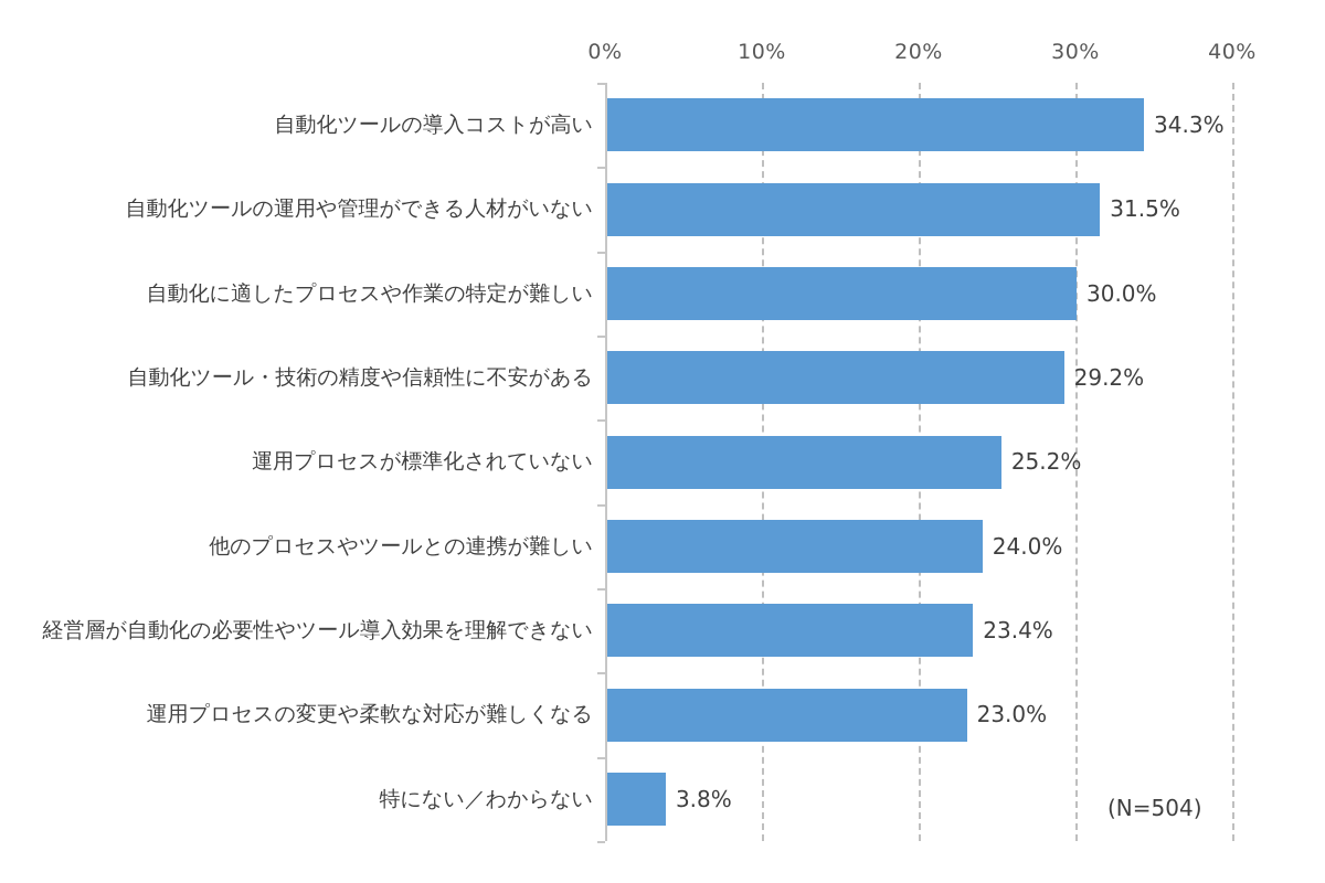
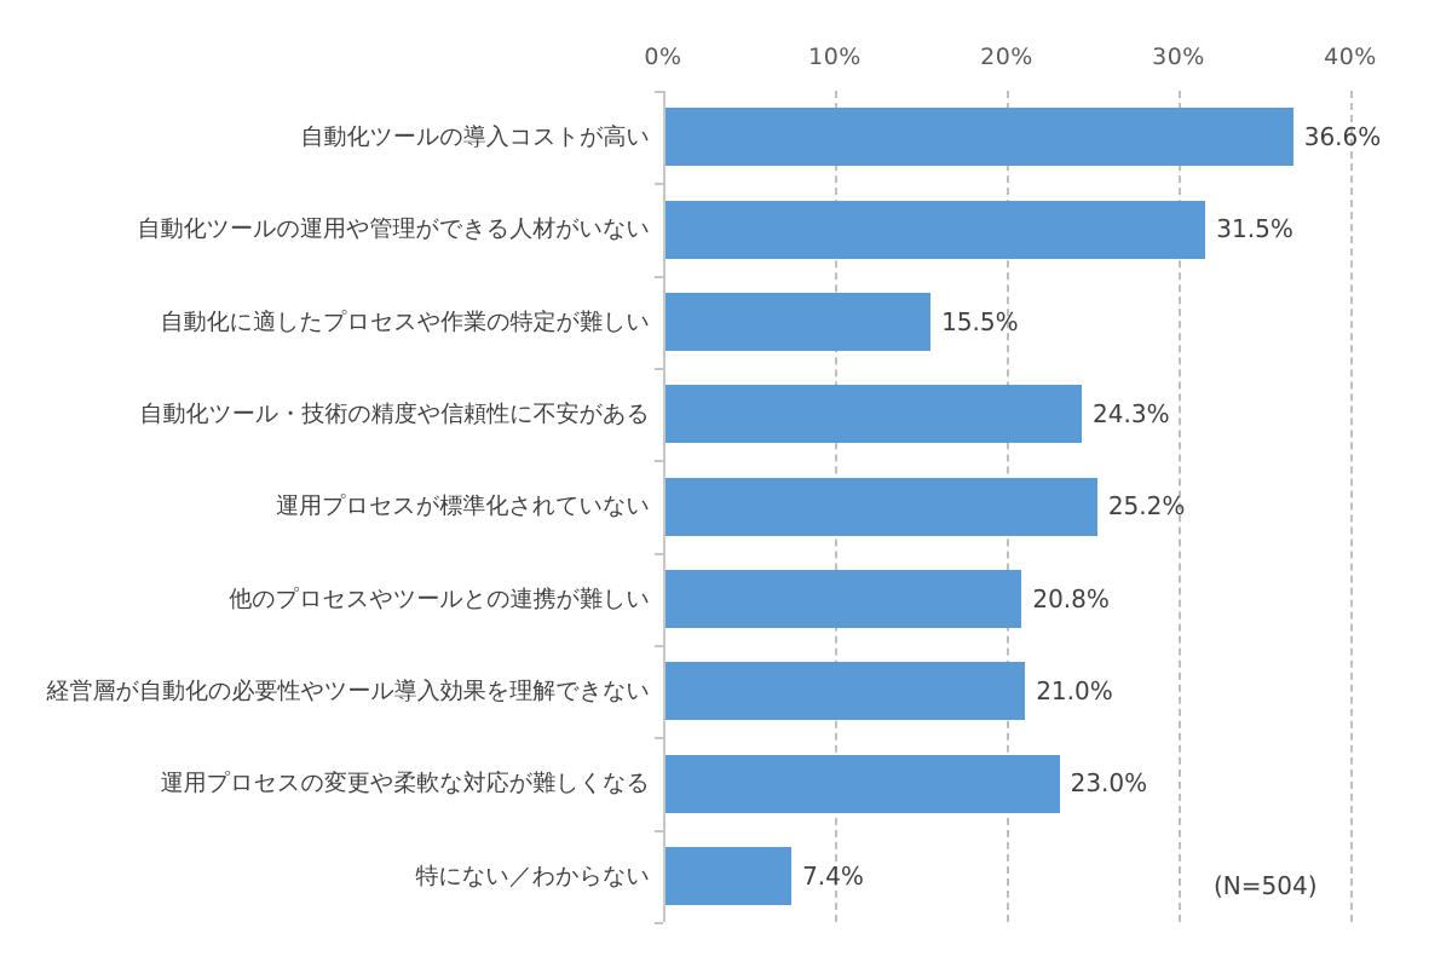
自動化ツールの導入コストが高い: 34.3% -> 36.6%
自動化に適したプロセスや作業の特定が難しい: 30.0% -> 15.5%
自動化ツール・技術の精度や信頼性に不安がある: 29.2% -> 24.3%
他のプロセスやツールとの連携が難しい: 24.0% -> 20.8%
経営層が自動化の必要性やツール導入効果を理解できない: 23.4% -> 21.0%
特にない／わからない: 3.8% -> 7.4%
